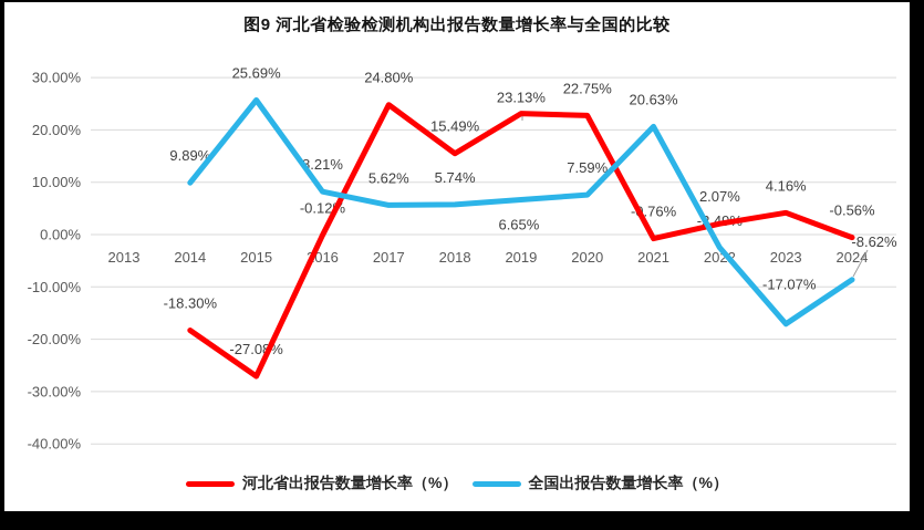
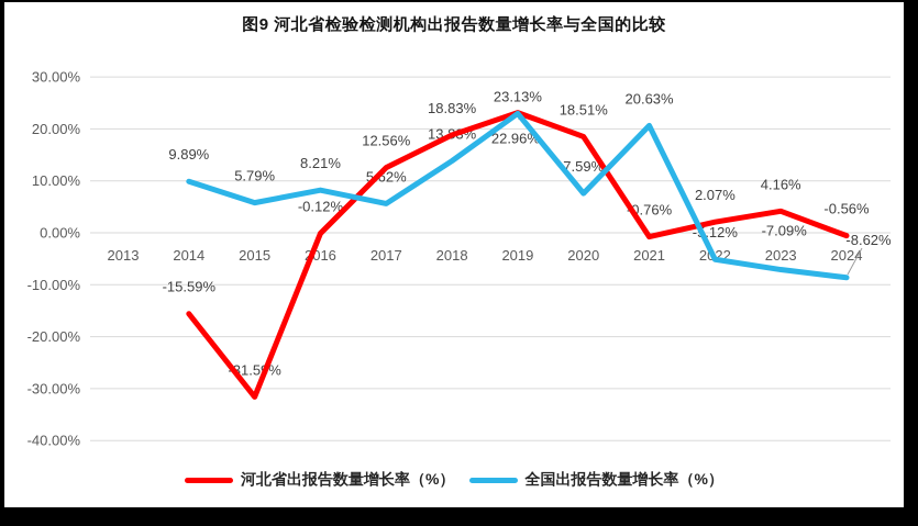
河北省出报告数量增长率（%）/2014: -18.30% -> -15.59%
河北省出报告数量增长率（%）/2015: -27.08% -> -31.59%
全国出报告数量增长率（%）/2015: 25.69% -> 5.79%
河北省出报告数量增长率（%）/2017: 24.80% -> 12.56%
河北省出报告数量增长率（%）/2018: 15.49% -> 18.83%
全国出报告数量增长率（%）/2018: 5.74% -> 13.83%
全国出报告数量增长率（%）/2019: 6.65% -> 22.96%
河北省出报告数量增长率（%）/2020: 22.75% -> 18.51%
全国出报告数量增长率（%）/2022: -2.49% -> -5.12%
全国出报告数量增长率（%）/2023: -17.07% -> -7.09%
